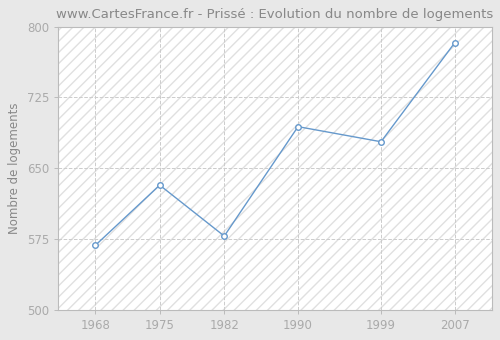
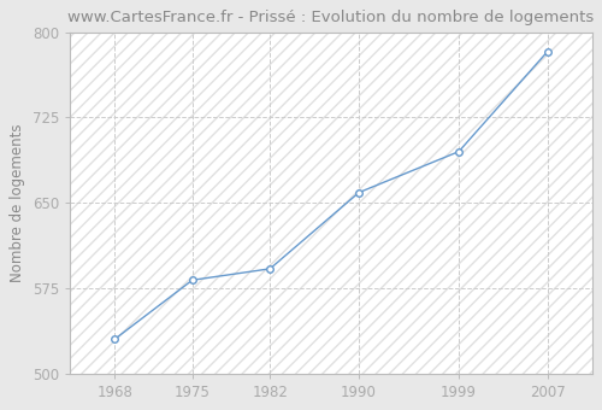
1968: 568 -> 530
1975: 632 -> 582
1982: 578 -> 592
1990: 694 -> 659
1999: 678 -> 695
